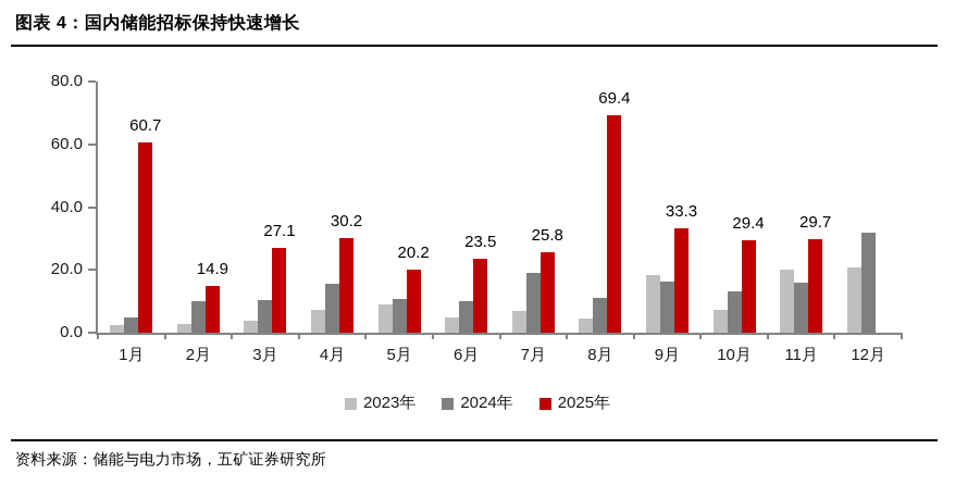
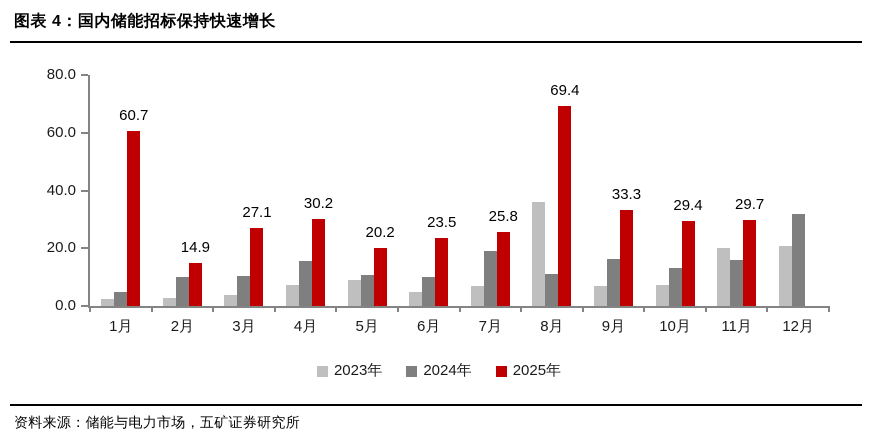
2023年/8月: 5 -> 36
2023年/9月: 18 -> 7
